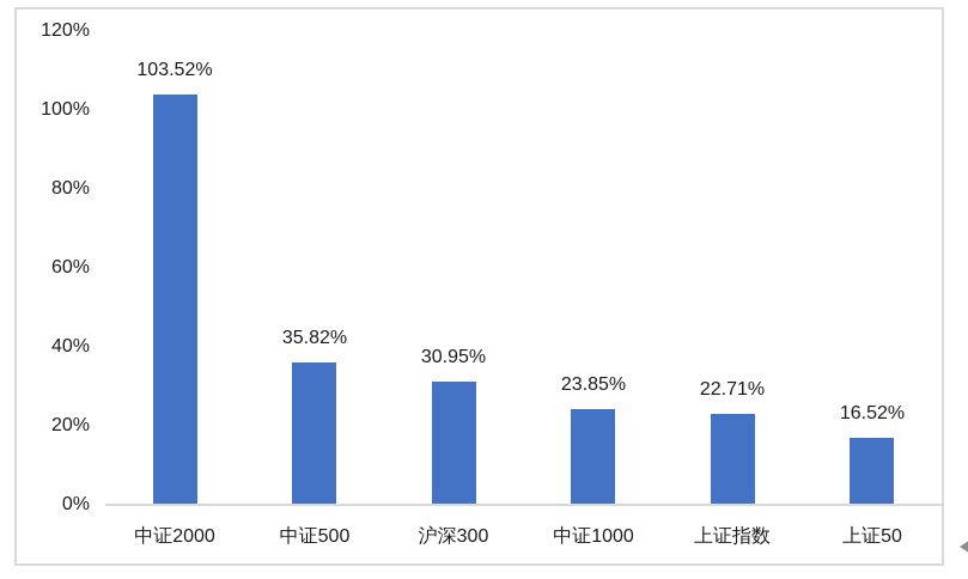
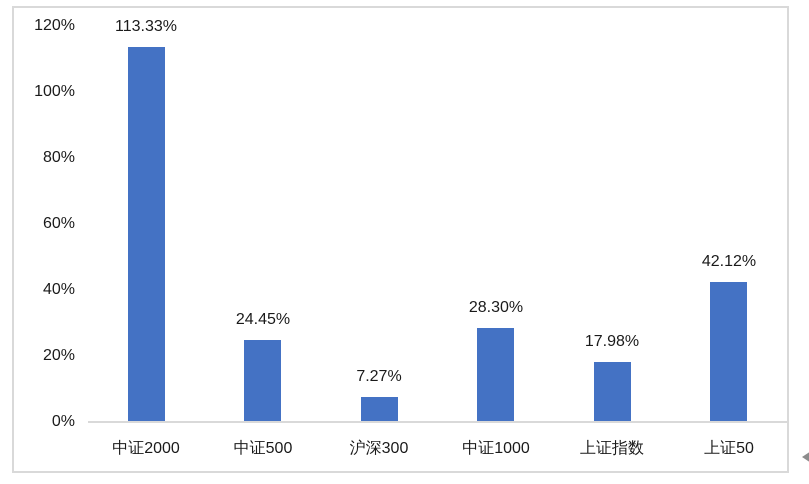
中证2000: 103.52% -> 113.33%
中证500: 35.82% -> 24.45%
沪深300: 30.95% -> 7.27%
中证1000: 23.85% -> 28.30%
上证指数: 22.71% -> 17.98%
上证50: 16.52% -> 42.12%
